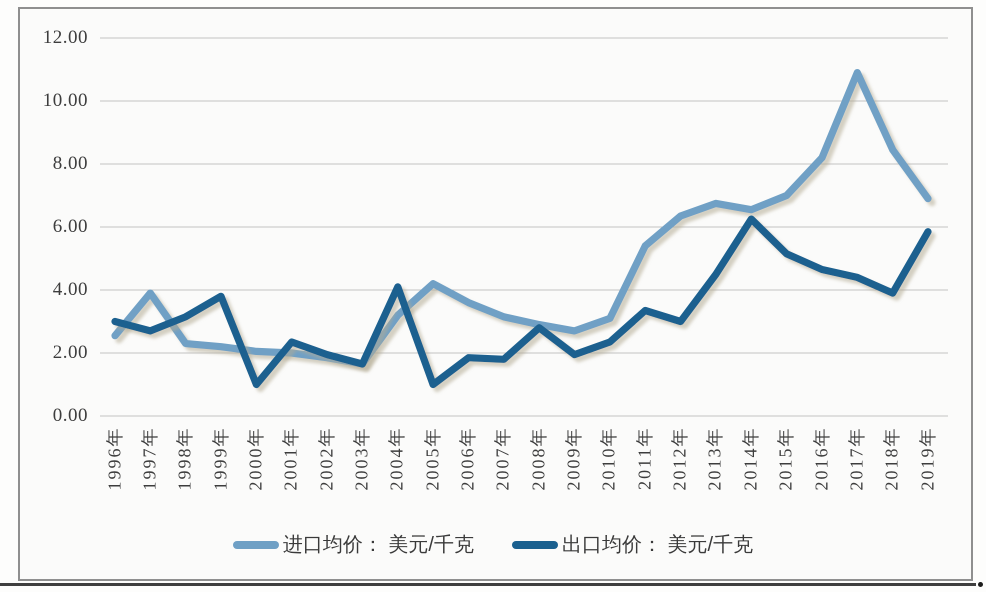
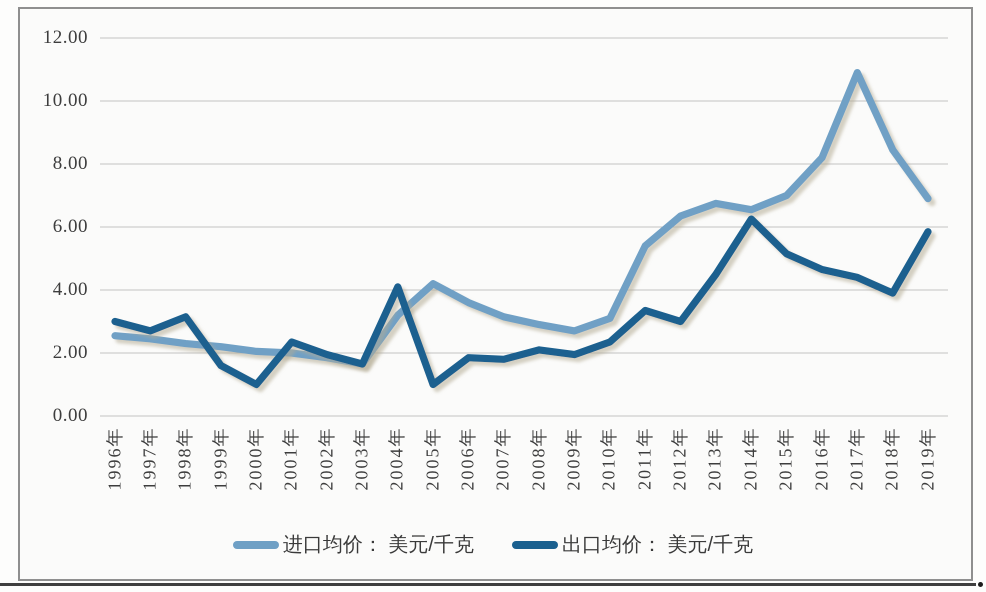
进口均价： 美元/千克/1997年: 3.9 -> 2.5
出口均价： 美元/千克/1999年: 3.8 -> 1.6
出口均价： 美元/千克/2008年: 2.8 -> 2.1
